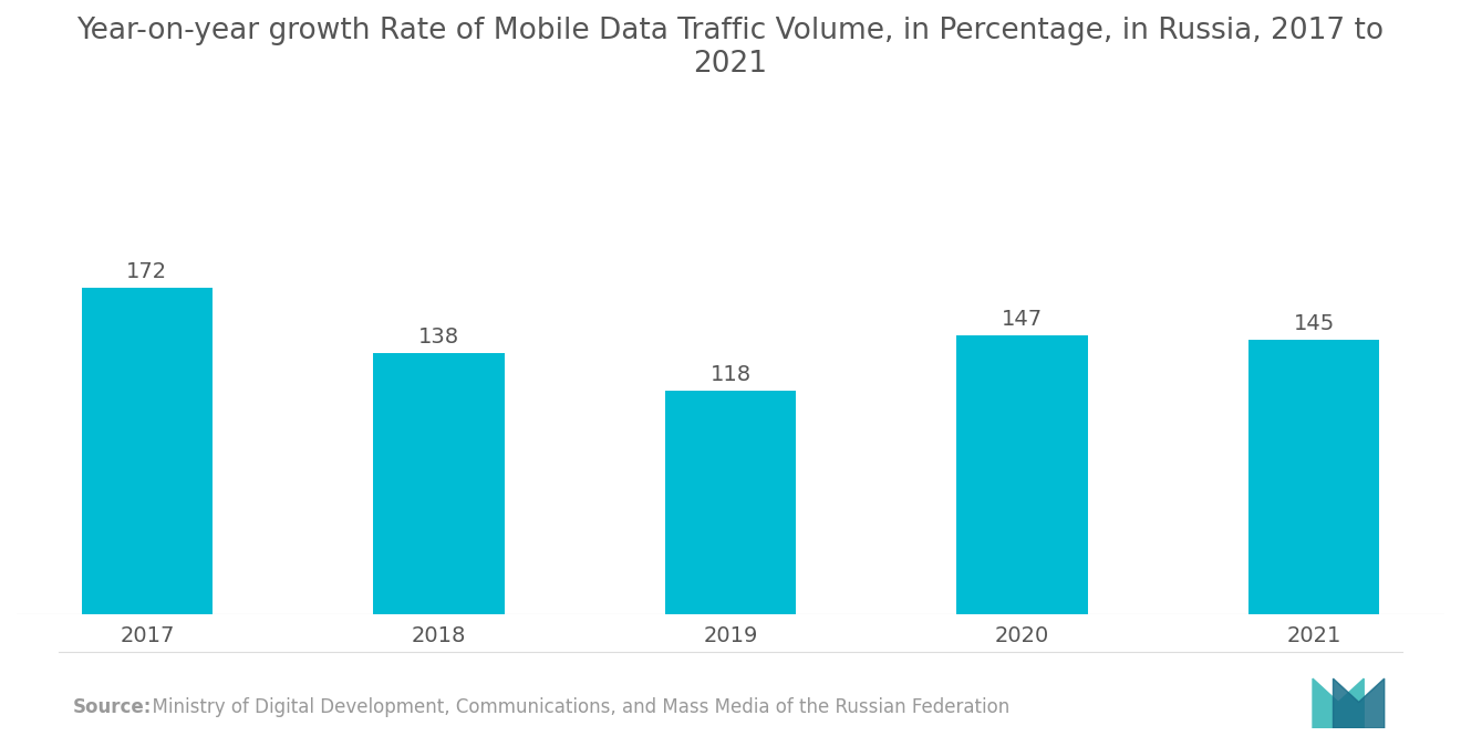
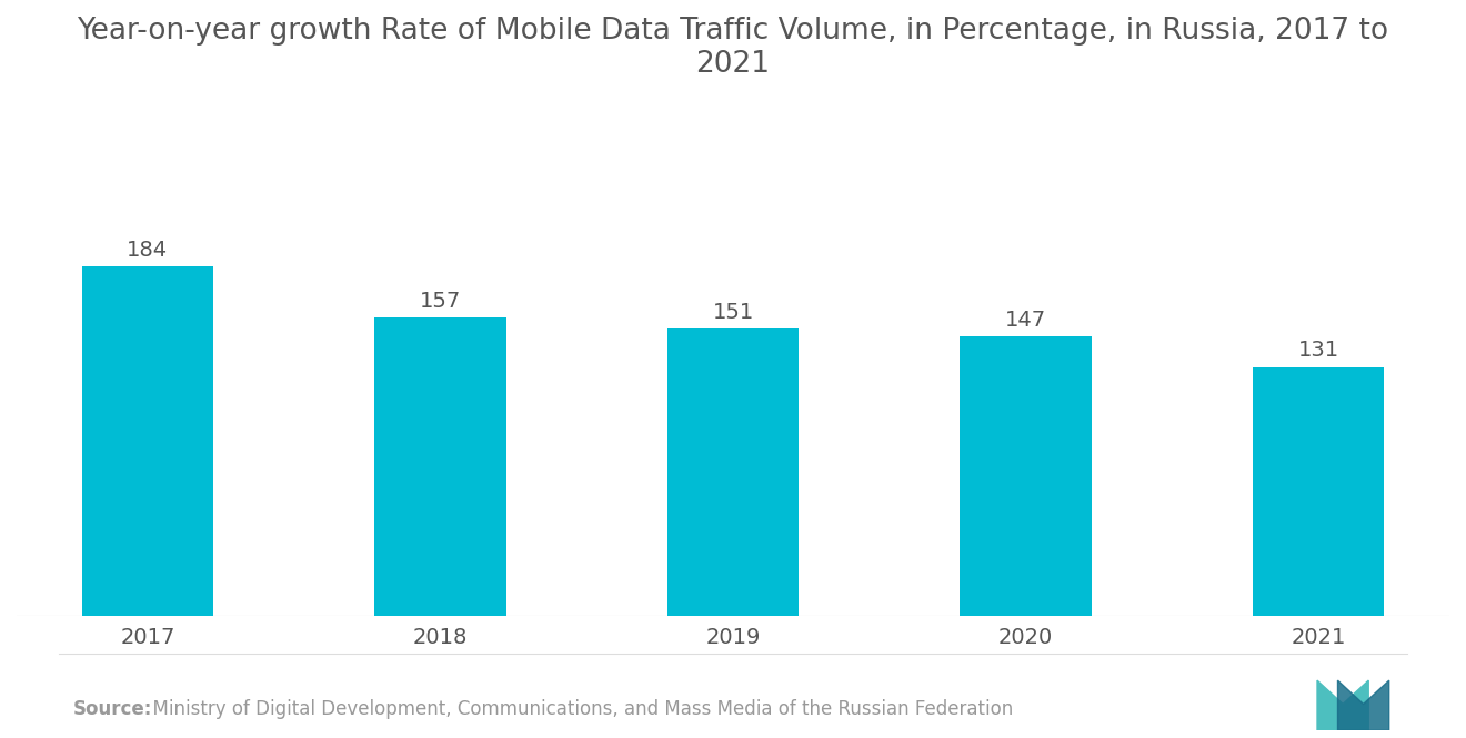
2017: 172 -> 184
2018: 138 -> 157
2019: 118 -> 151
2021: 145 -> 131
